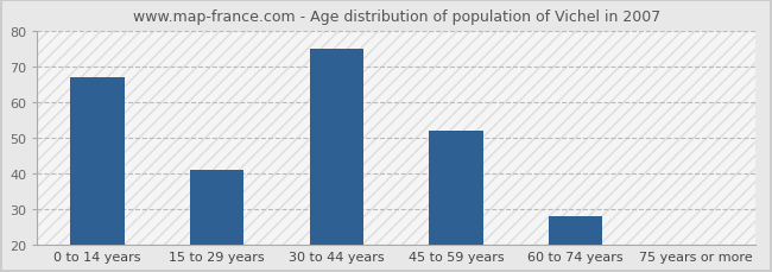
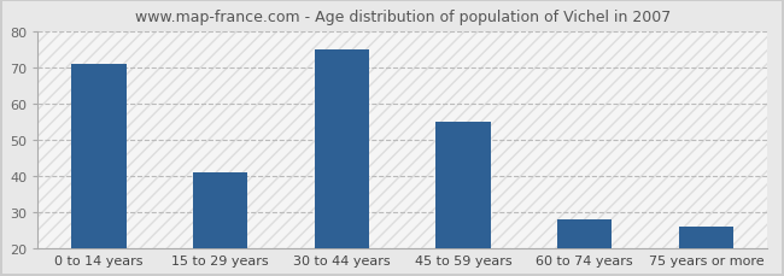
0 to 14 years: 67 -> 71
45 to 59 years: 52 -> 55
75 years or more: 20 -> 26
